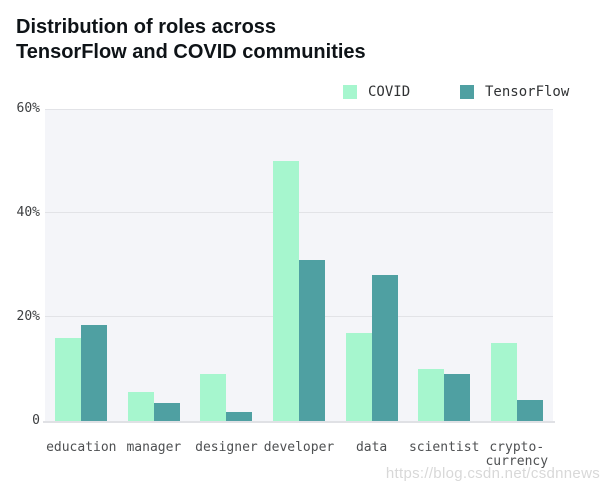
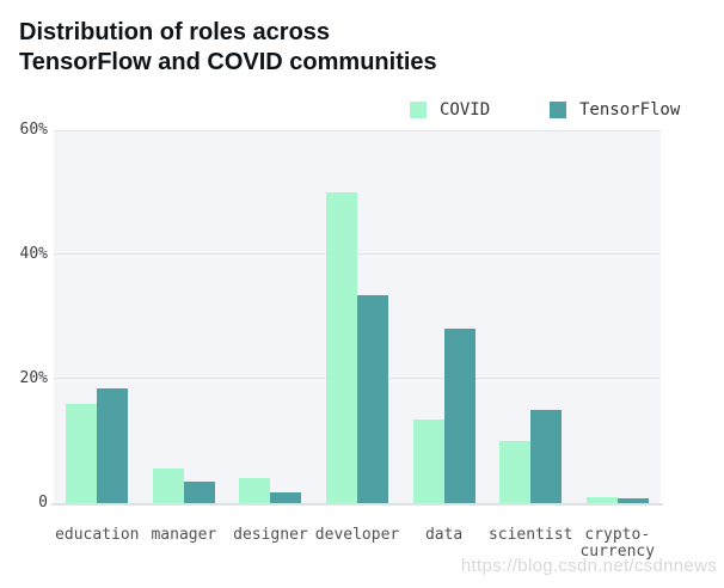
COVID/designer: 9% -> 4%
TensorFlow/developer: 31% -> 34%
COVID/data: 17% -> 14%
TensorFlow/scientist: 9% -> 15%
COVID/crypto-currency: 15% -> 1%
TensorFlow/crypto-currency: 4% -> 1%
